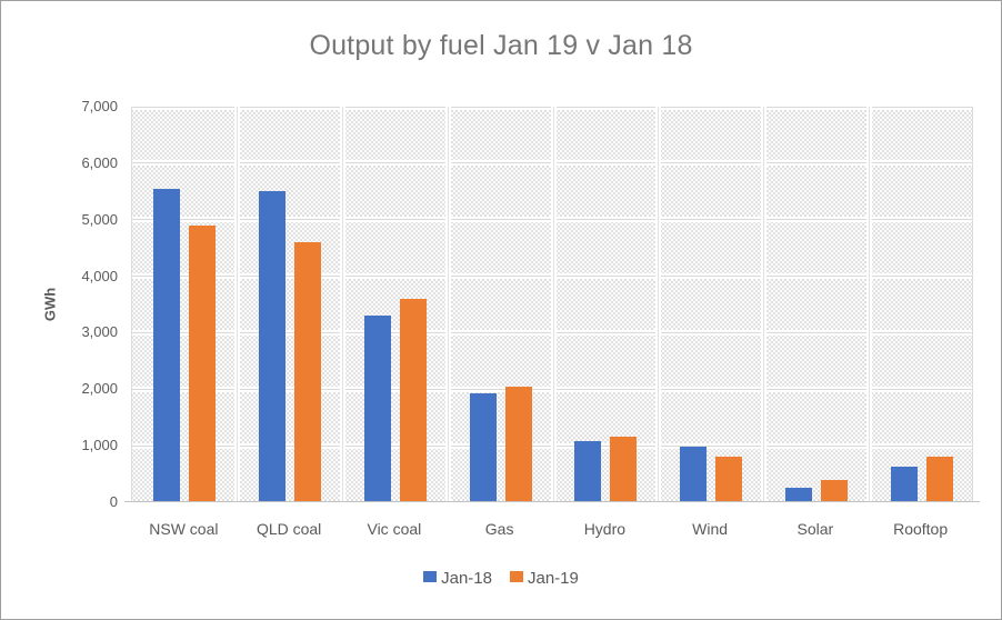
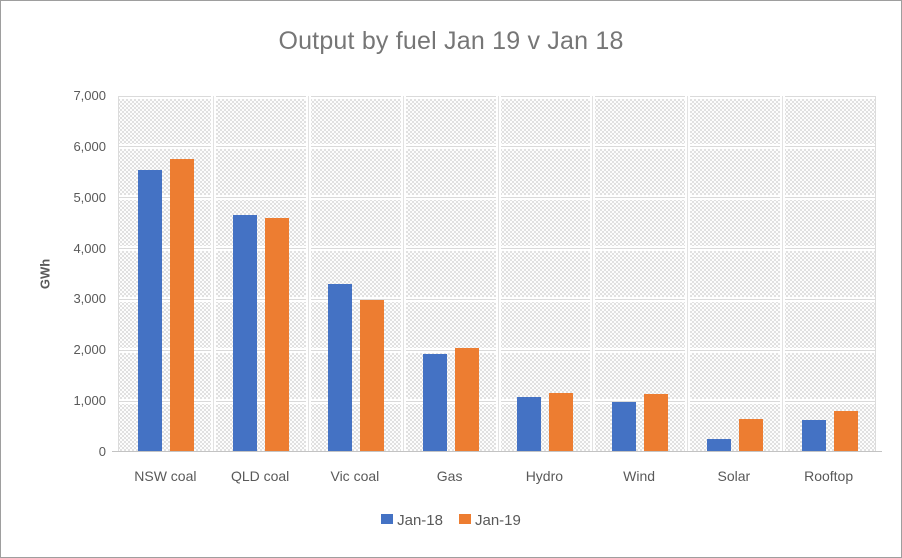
Jan-19/NSW coal: 4900 -> 5800
Jan-18/QLD coal: 5500 -> 4700
Jan-19/Vic coal: 3600 -> 3000
Jan-19/Wind: 800 -> 1200
Jan-19/Solar: 400 -> 600
